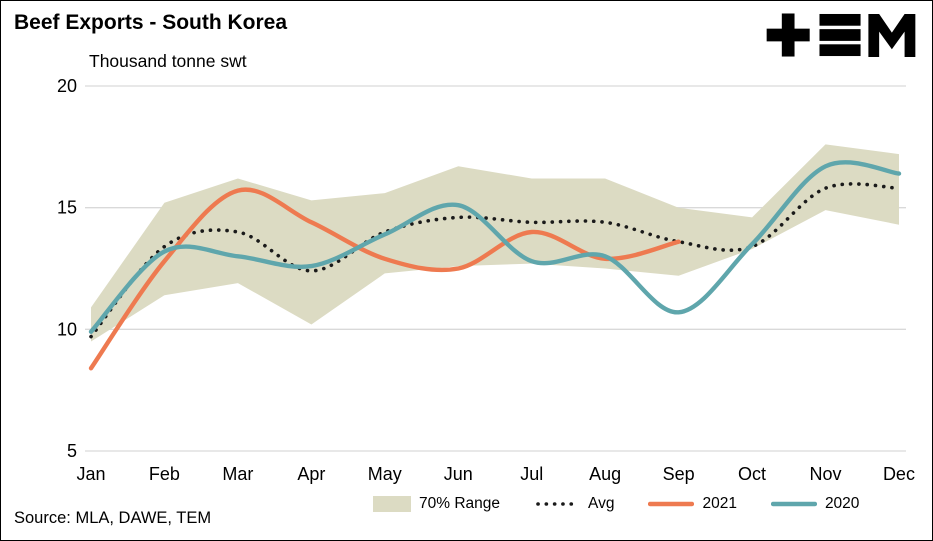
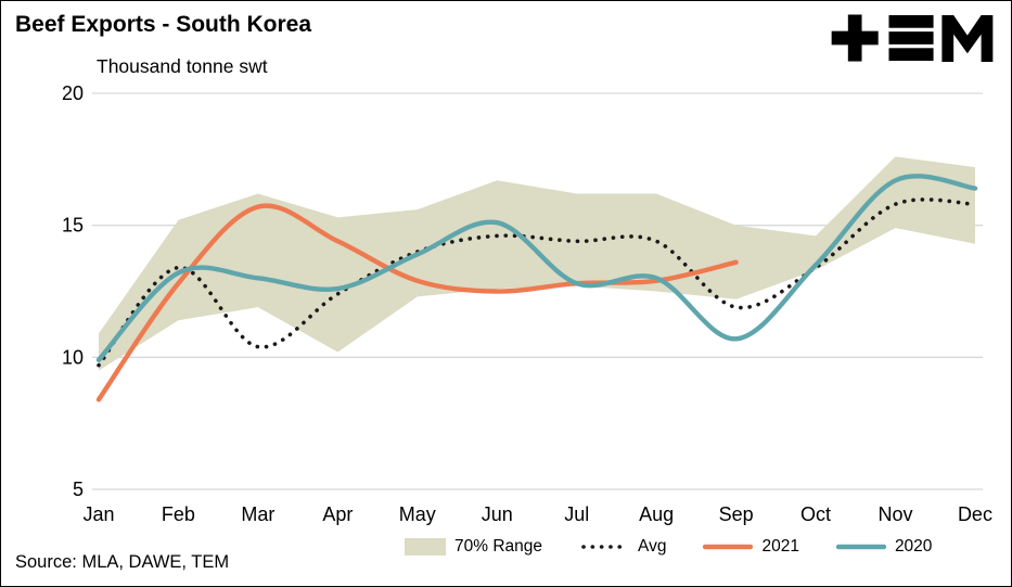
Avg/Mar: 14.0 -> 10.4
2021/Jul: 14.0 -> 12.8
Avg/Sep: 13.6 -> 11.9
